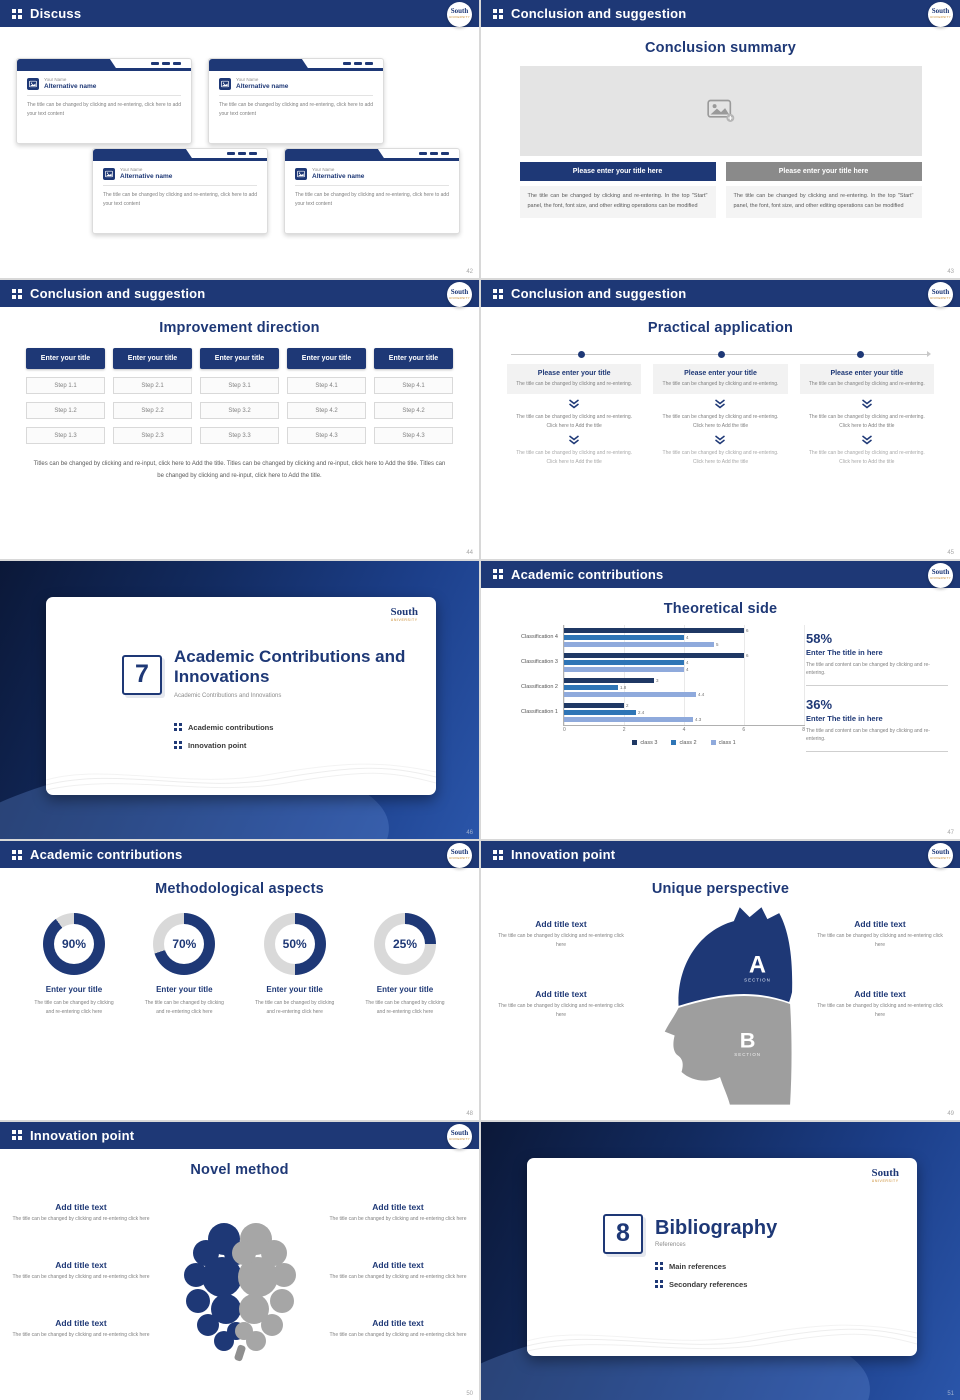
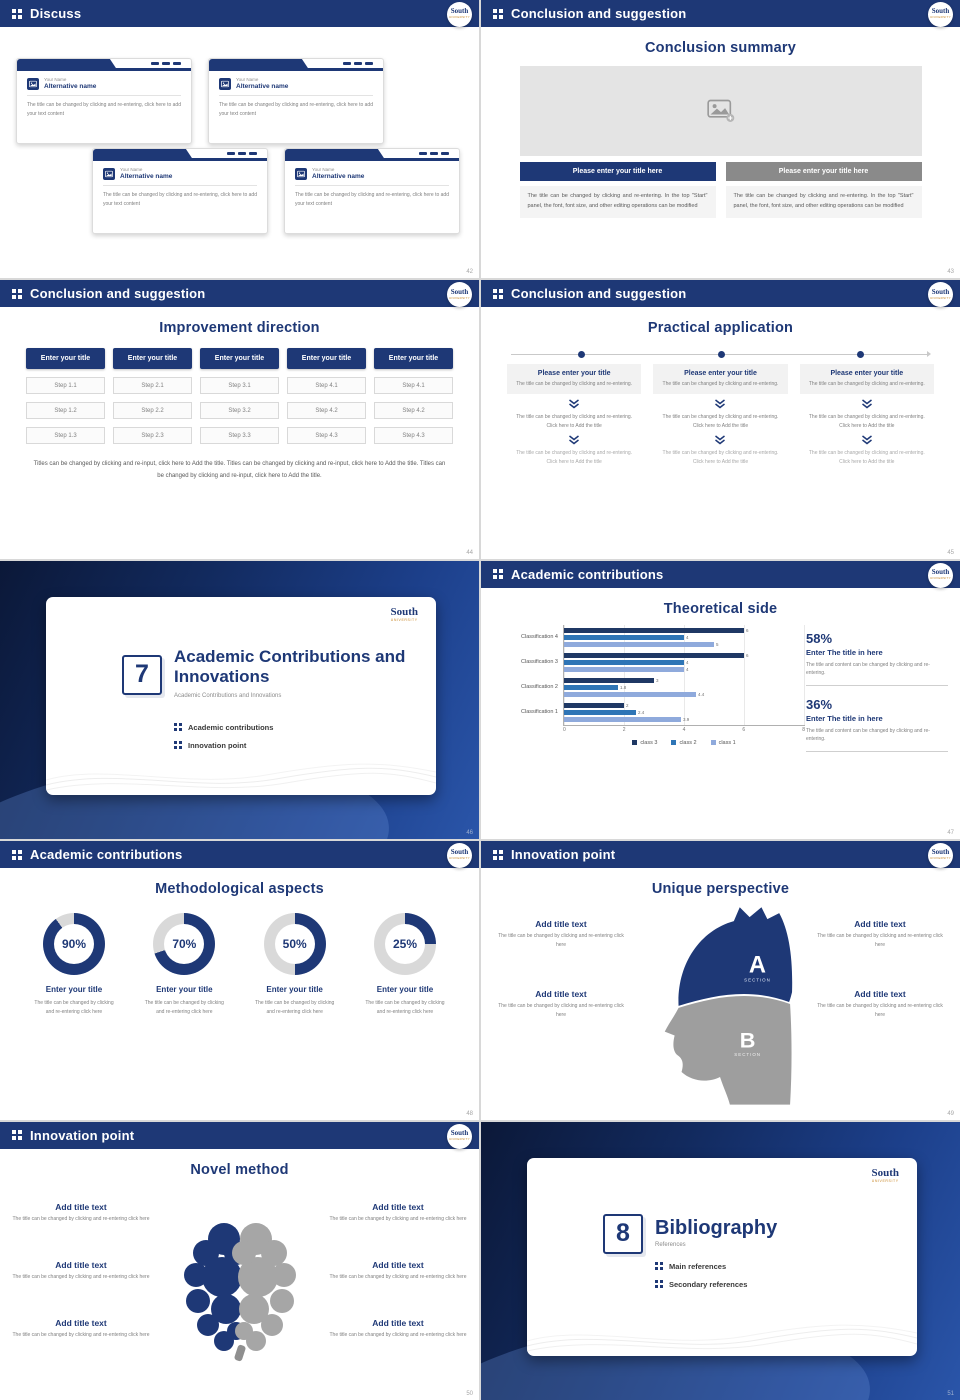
class 1/Classification 1: 4.3 -> 3.9
